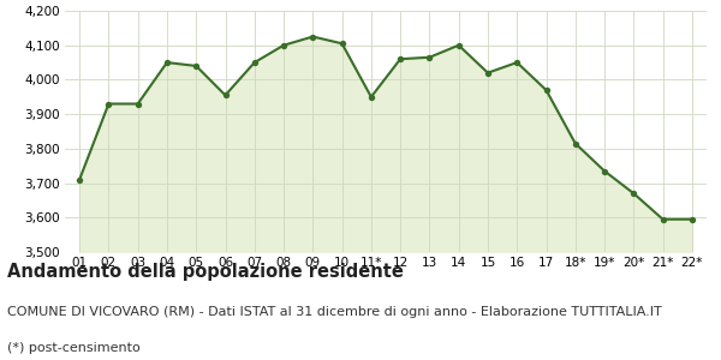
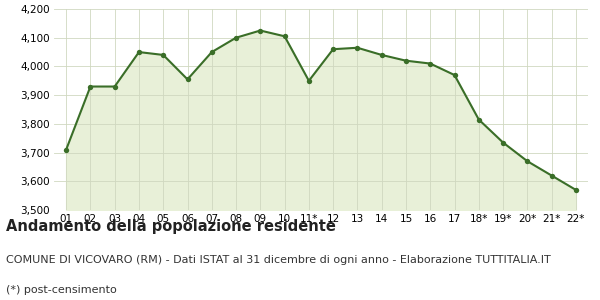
14: 4,100 -> 4,040
16: 4,050 -> 4,010
21*: 3,595 -> 3,620
22*: 3,595 -> 3,570
